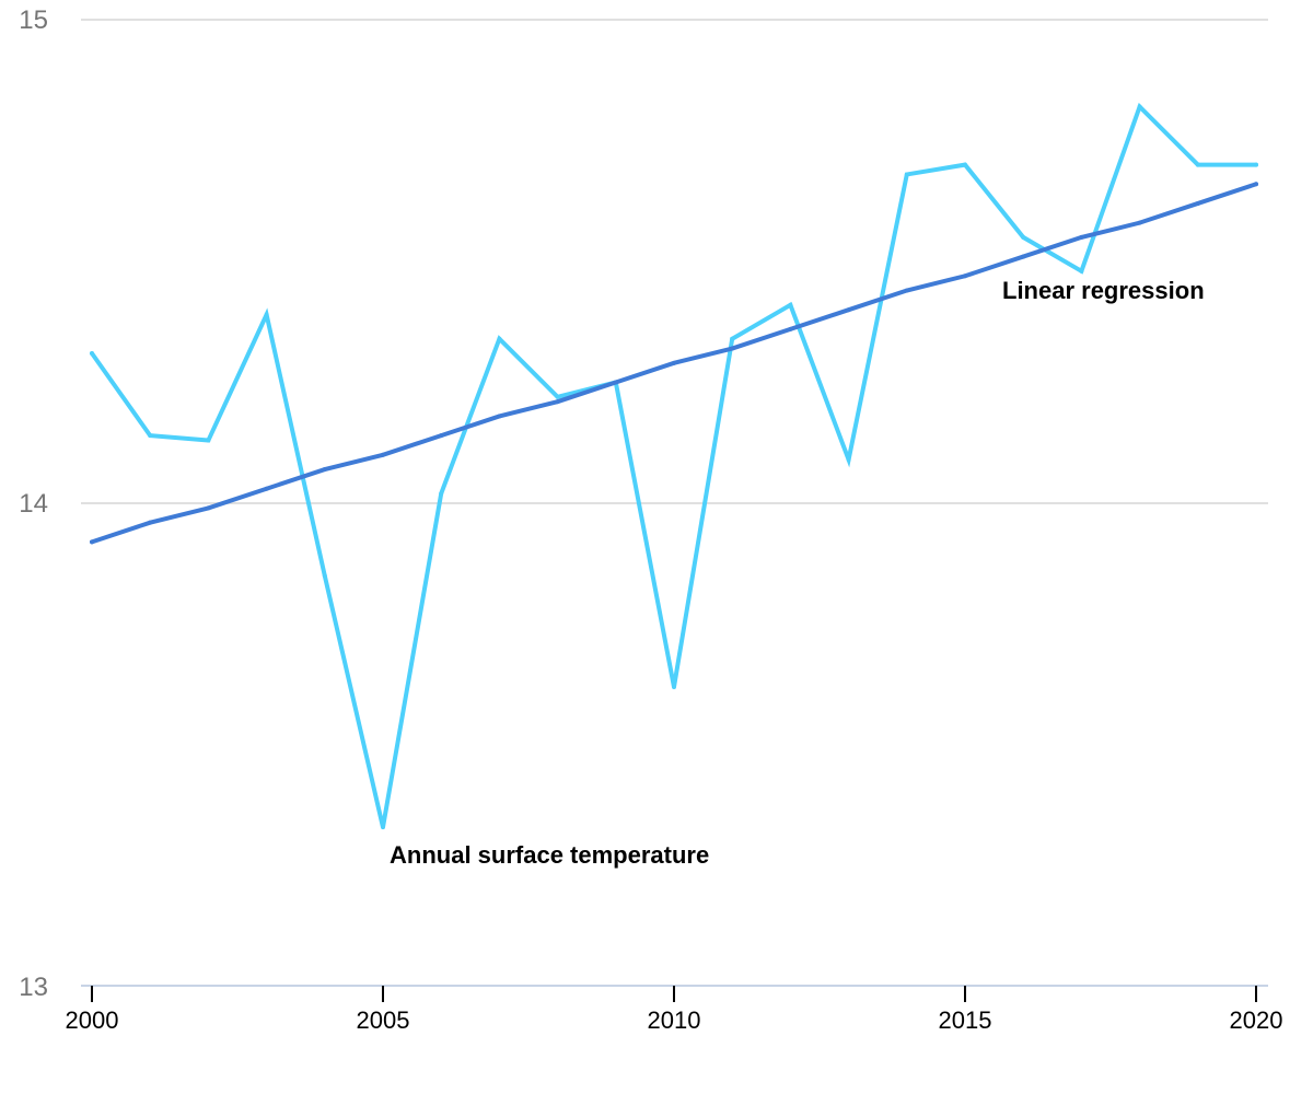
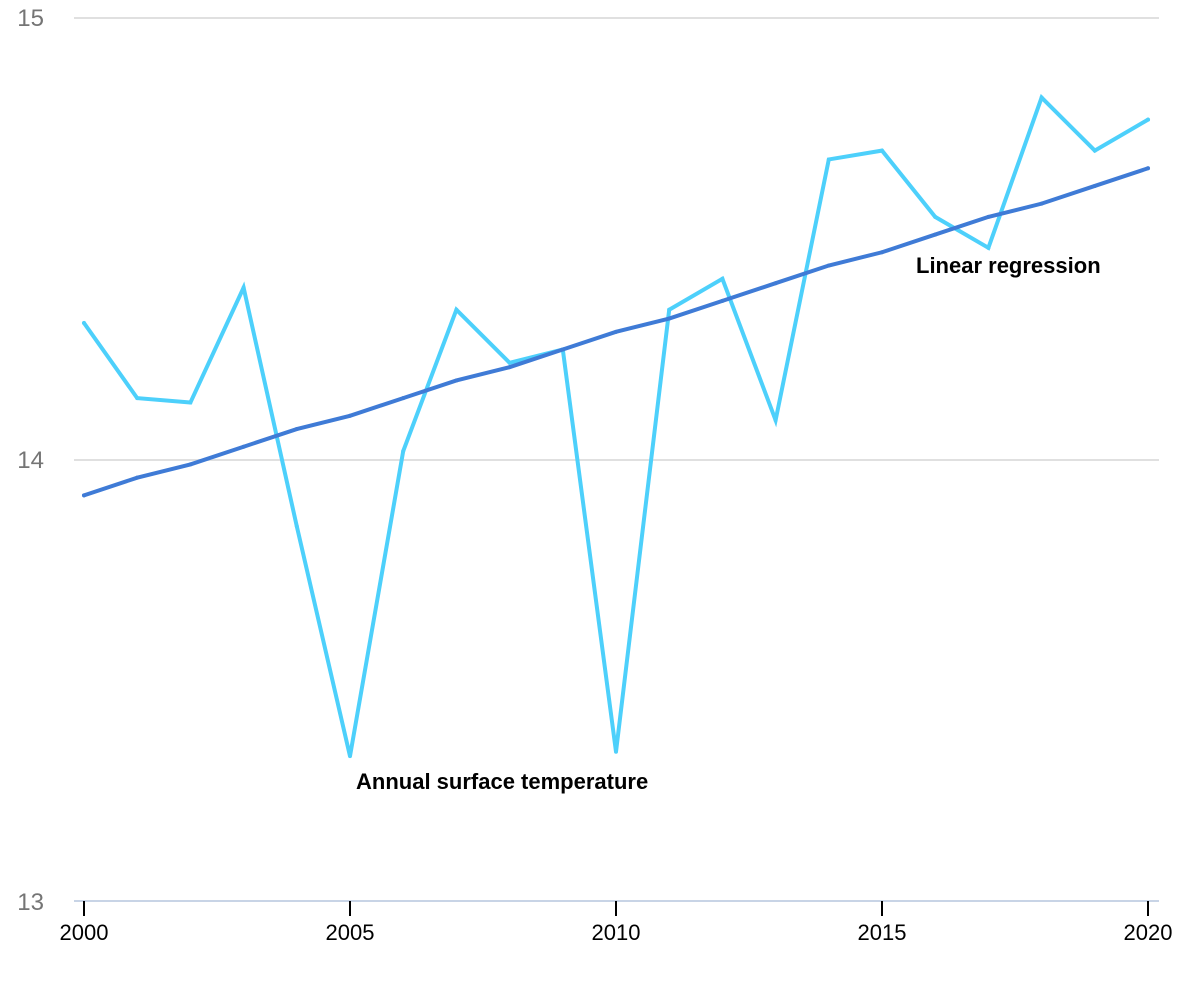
Annual surface temperature/2010: 13.62 -> 13.34
Annual surface temperature/2020: 14.70 -> 14.77
